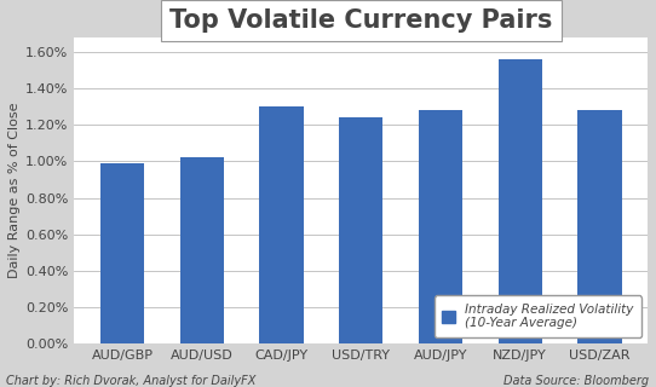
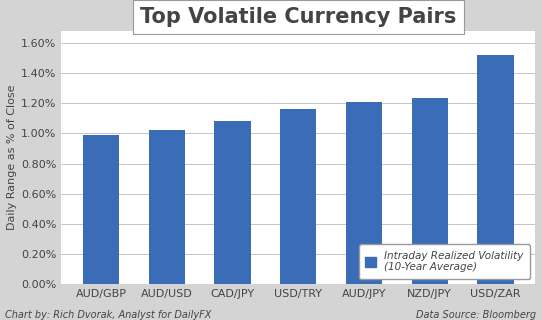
CAD/JPY: 1.30% -> 1.09%
USD/TRY: 1.24% -> 1.17%
AUD/JPY: 1.28% -> 1.21%
NZD/JPY: 1.56% -> 1.23%
USD/ZAR: 1.28% -> 1.52%
